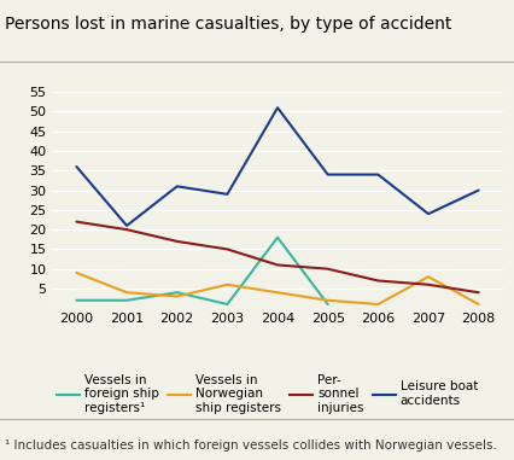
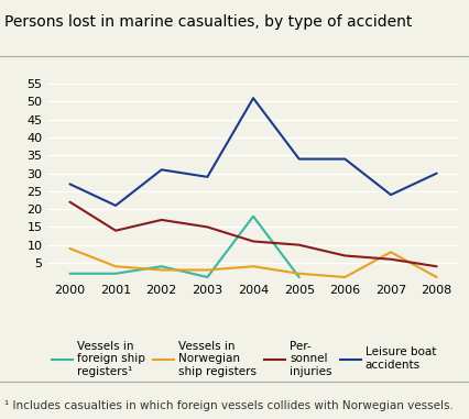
Leisure boat accidents/2000: 36 -> 27
Per- sonnel injuries/2001: 20 -> 14
Vessels in Norwegian ship registers/2003: 6 -> 3
